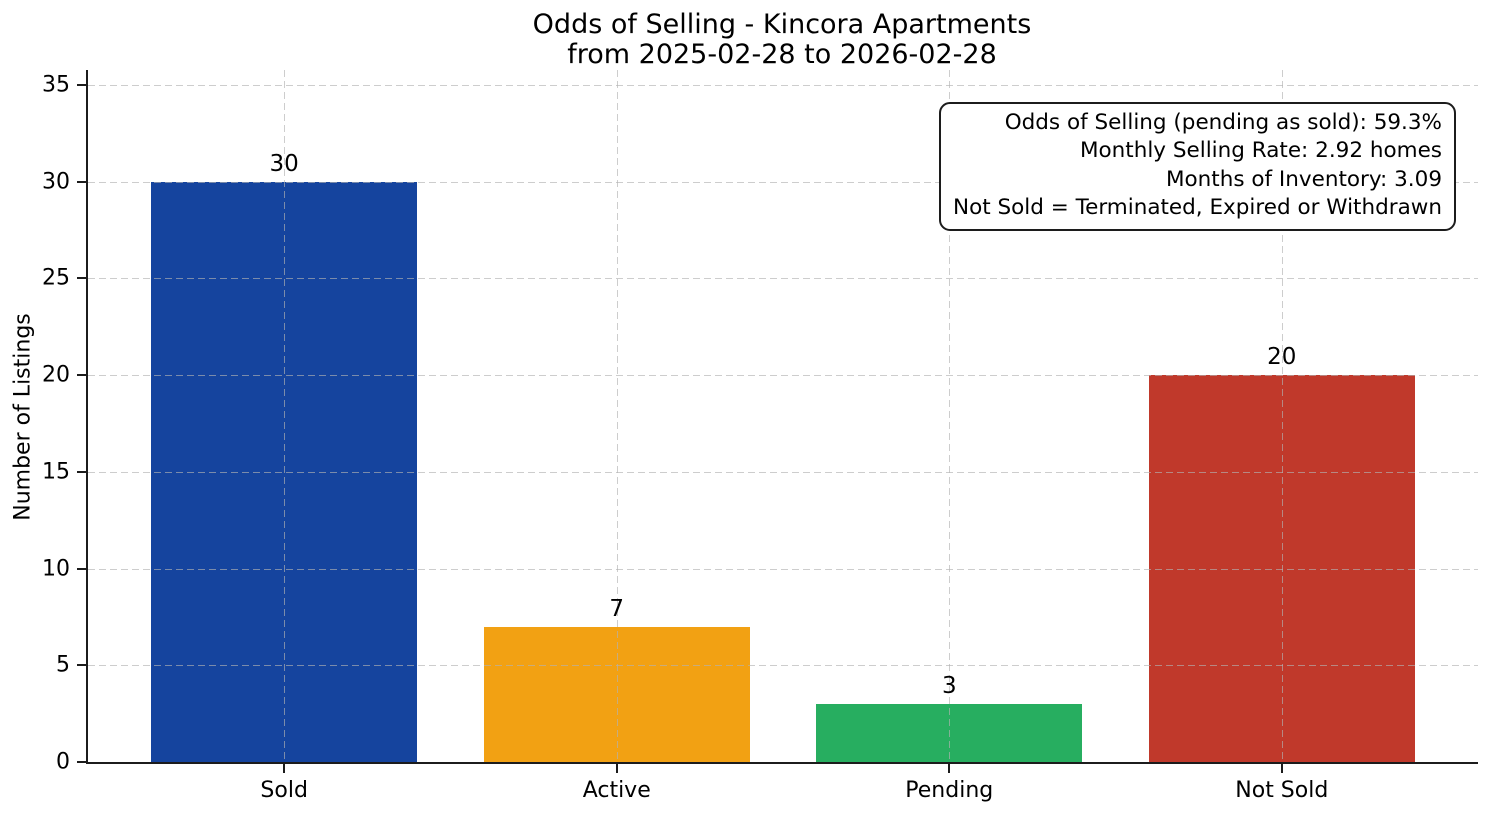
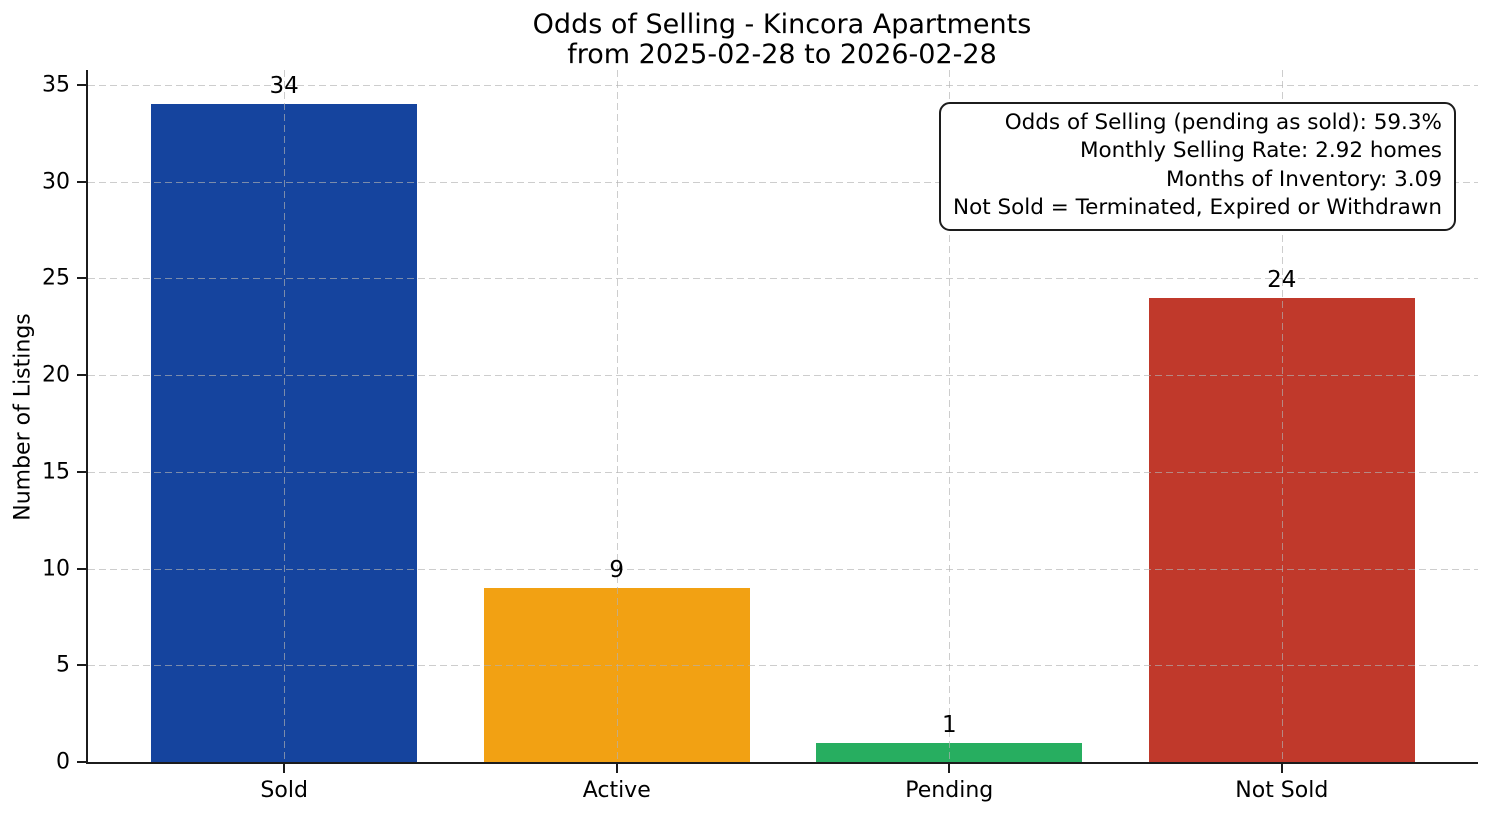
Sold: 30 -> 34
Active: 7 -> 9
Pending: 3 -> 1
Not Sold: 20 -> 24
